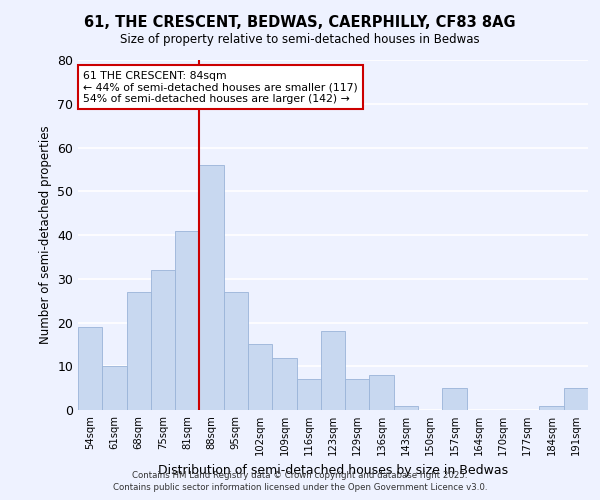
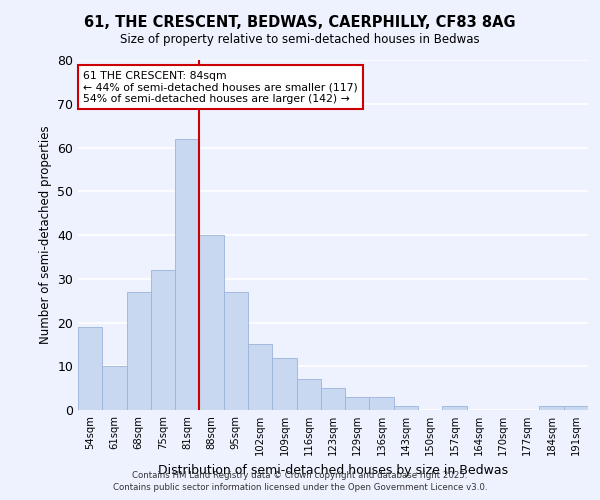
81sqm: 41 -> 62
88sqm: 56 -> 40
123sqm: 18 -> 5
129sqm: 7 -> 3
136sqm: 8 -> 3
157sqm: 5 -> 1
191sqm: 5 -> 1
